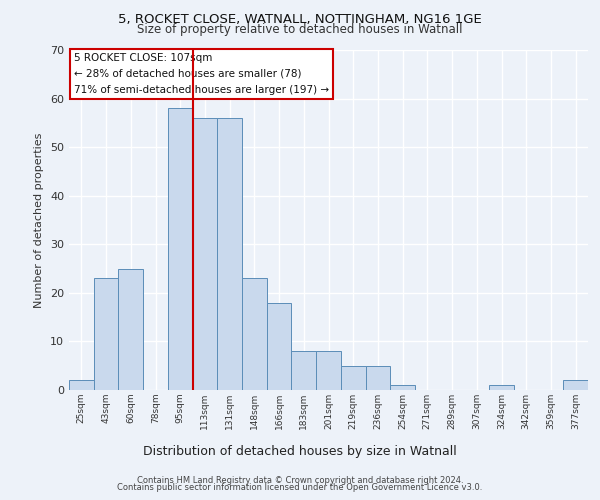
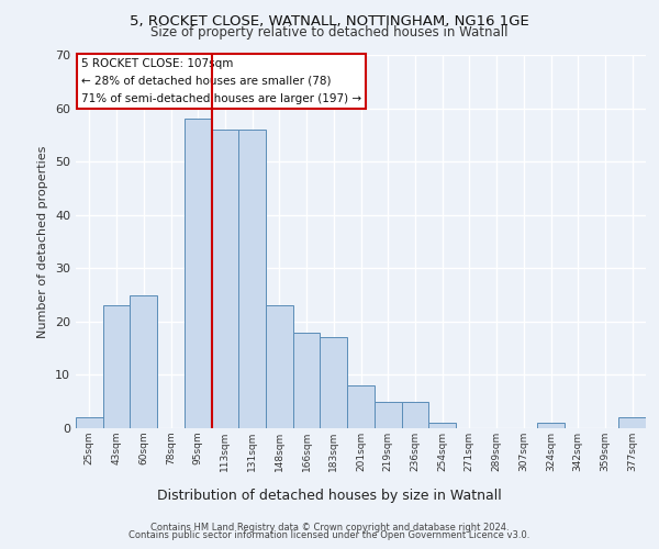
183sqm: 8 -> 17
